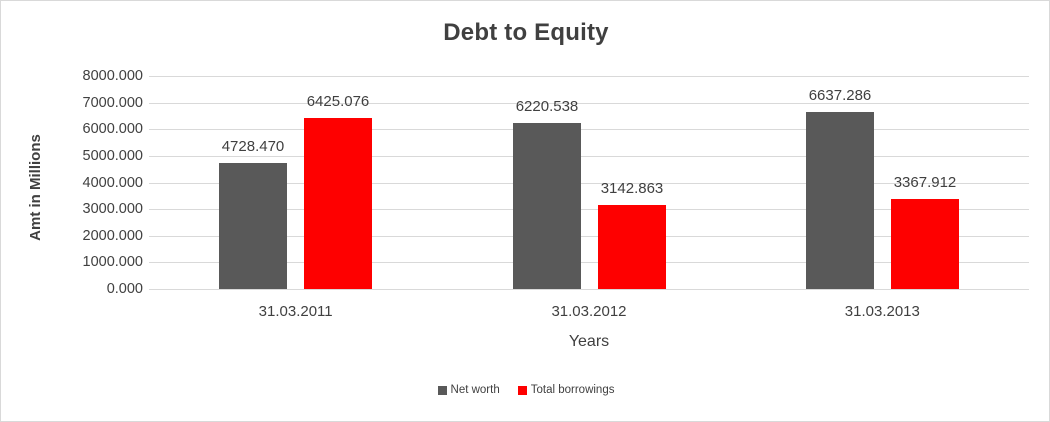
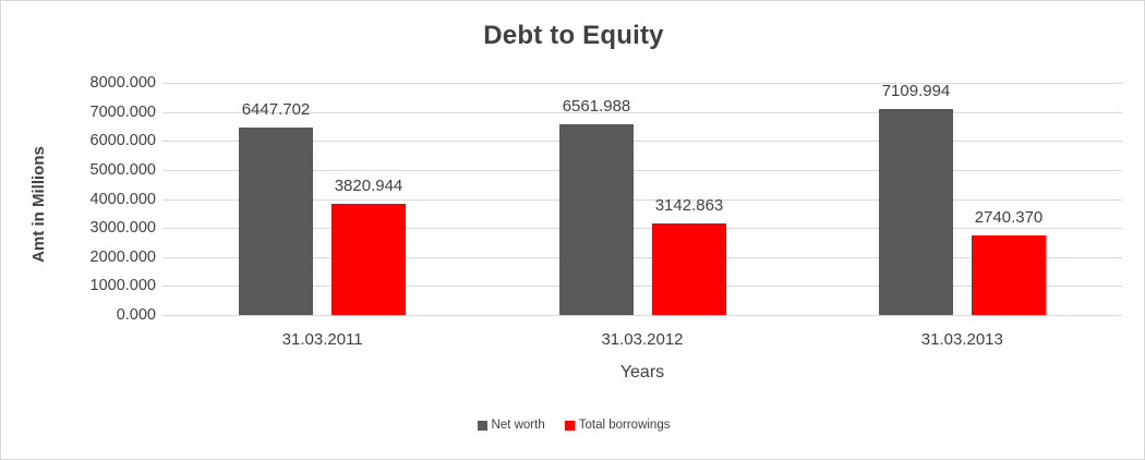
Net worth/31.03.2011: 4728.470 -> 6447.702
Total borrowings/31.03.2011: 6425.076 -> 3820.944
Net worth/31.03.2012: 6220.538 -> 6561.988
Net worth/31.03.2013: 6637.286 -> 7109.994
Total borrowings/31.03.2013: 3367.912 -> 2740.370
